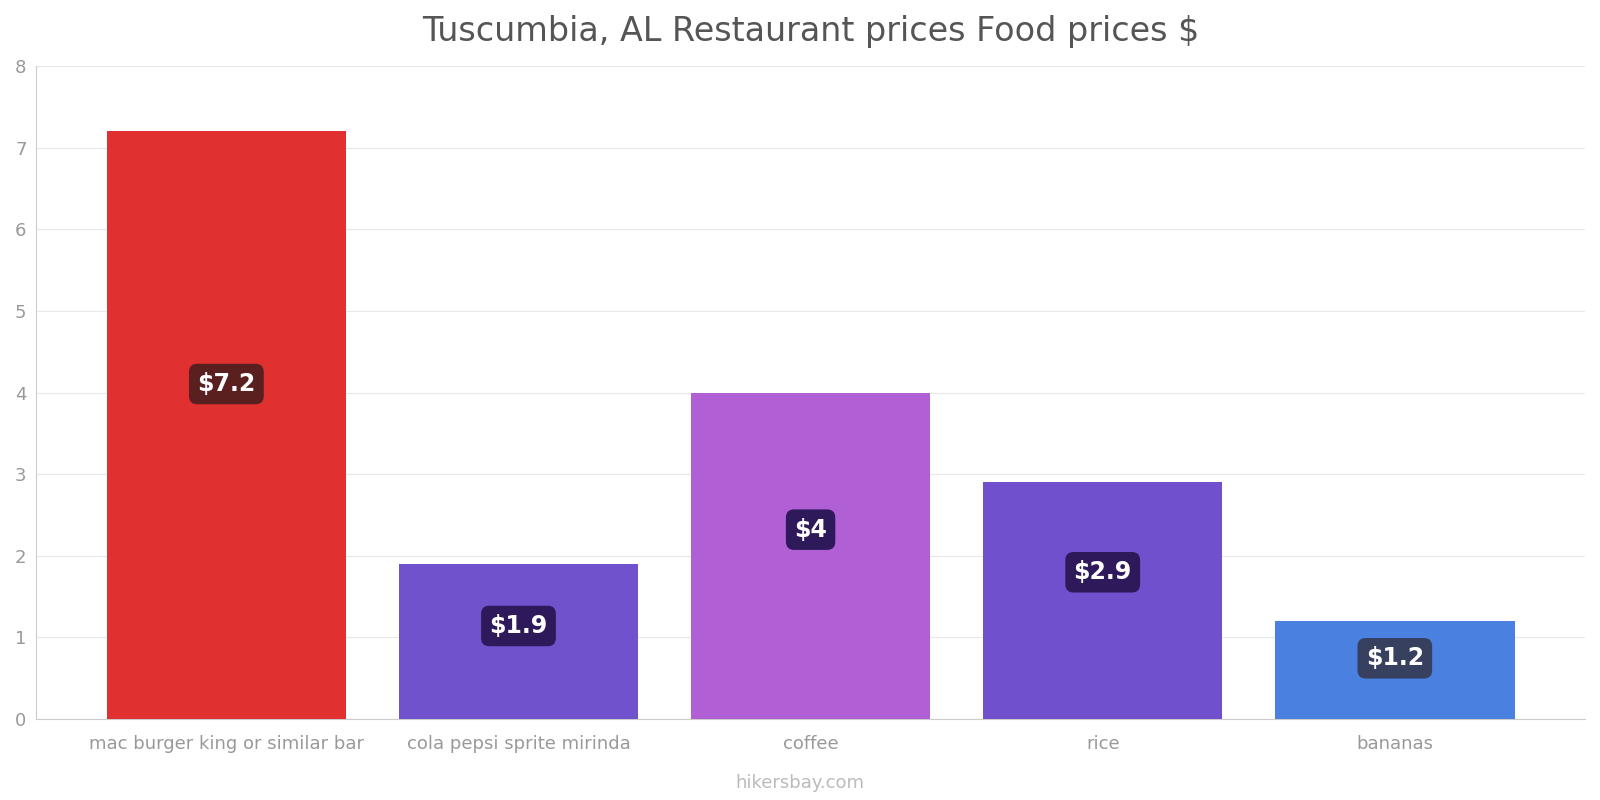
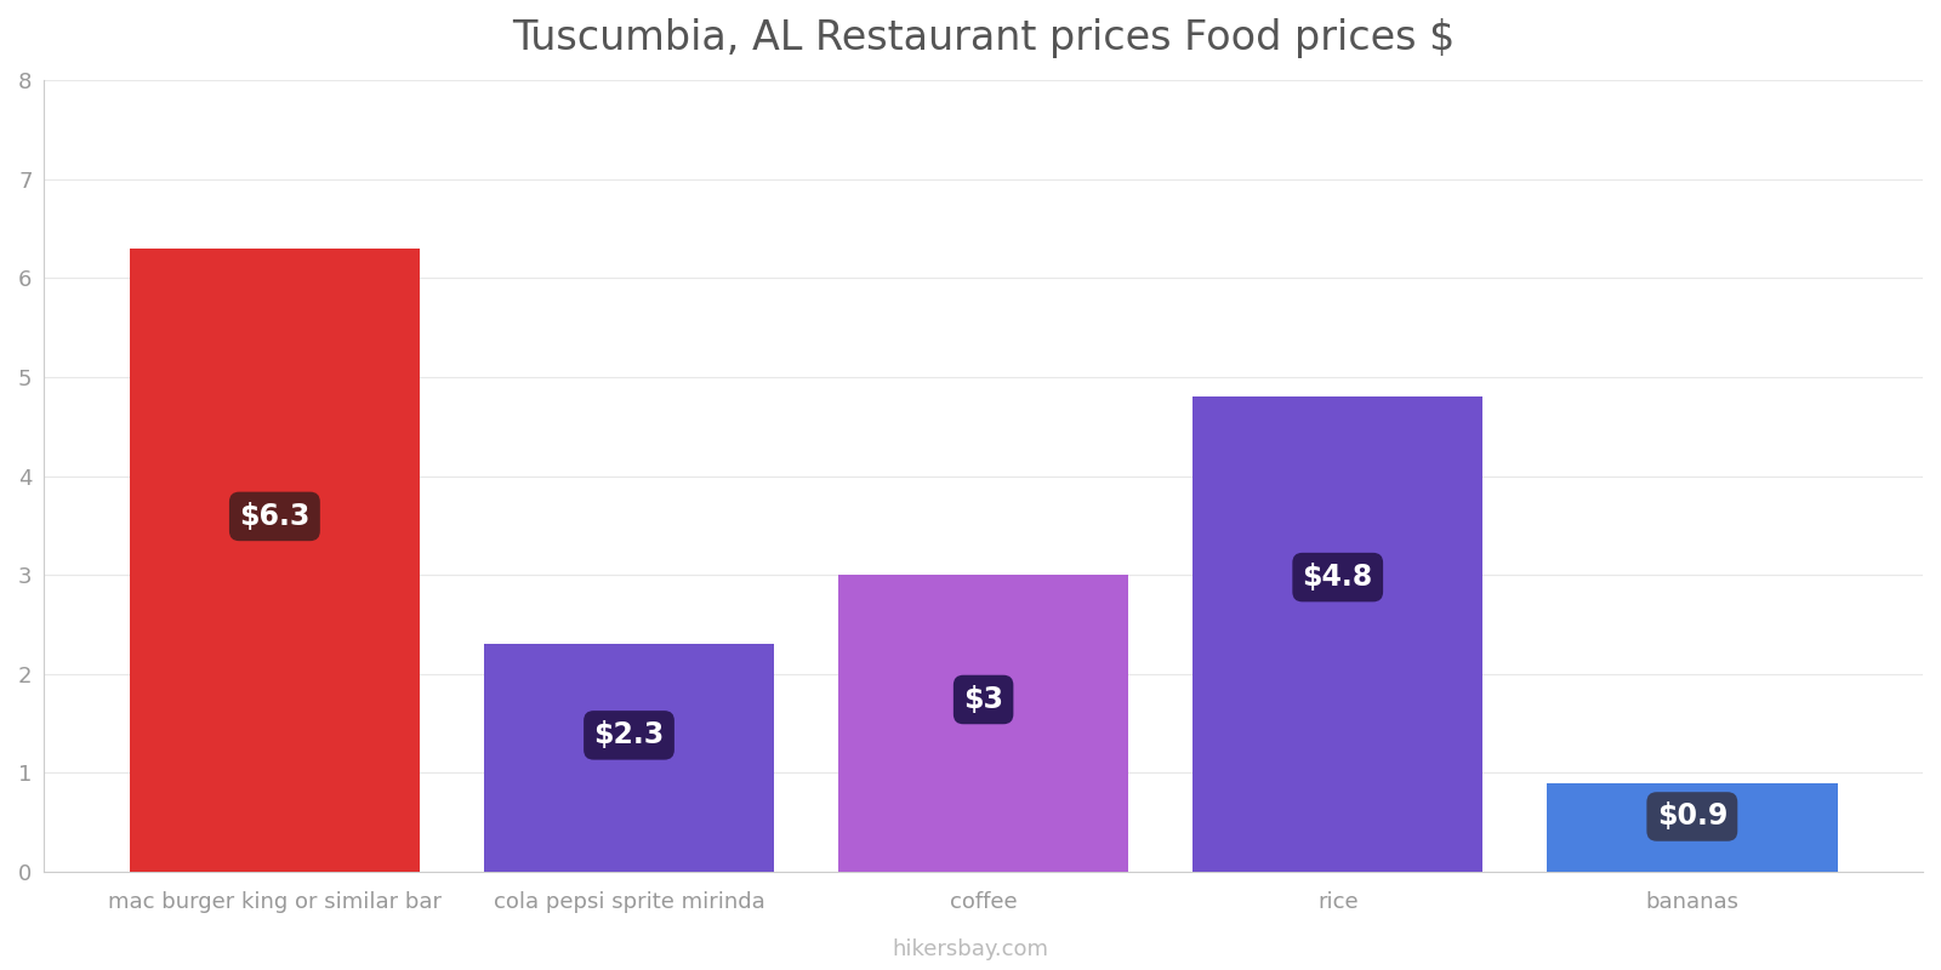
mac burger king or similar bar: $7.2 -> $6.3
cola pepsi sprite mirinda: $1.9 -> $2.3
coffee: $4 -> $3
rice: $2.9 -> $4.8
bananas: $1.2 -> $0.9
